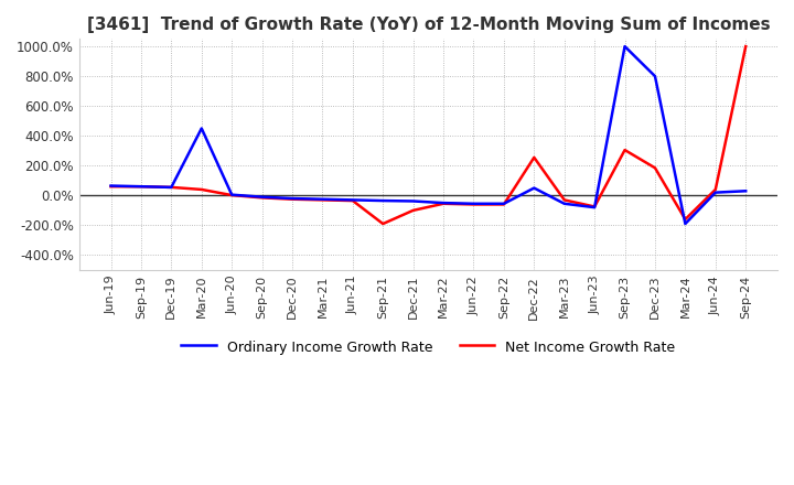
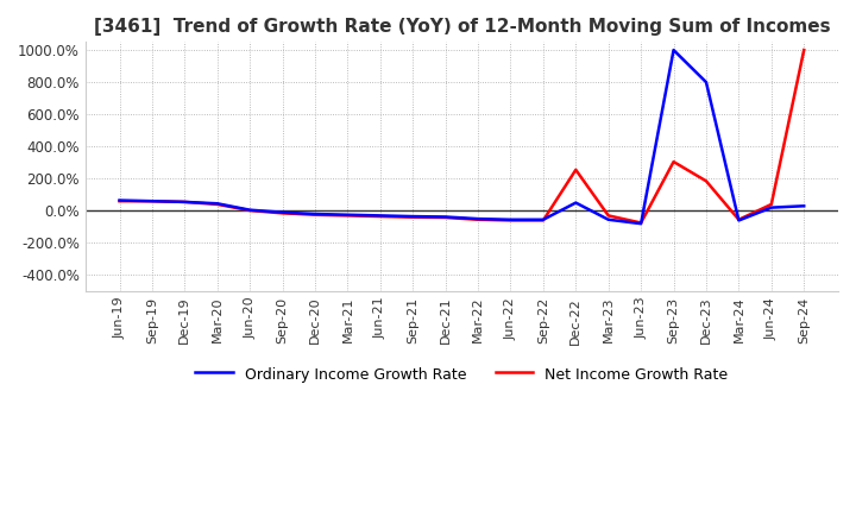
Ordinary Income Growth Rate/Mar-20: 450% -> 40%
Net Income Growth Rate/Sep-21: -190% -> -40%
Net Income Growth Rate/Dec-21: -100% -> -40%
Ordinary Income Growth Rate/Mar-24: -190% -> -60%
Net Income Growth Rate/Mar-24: -160% -> -60%
